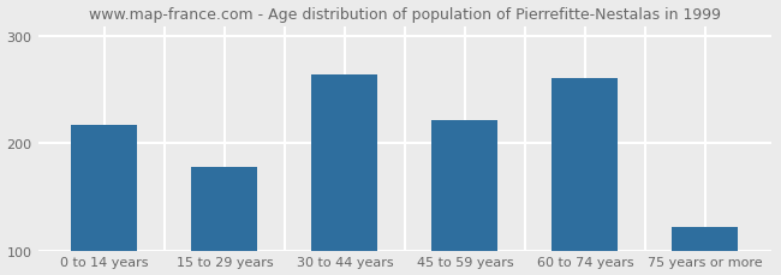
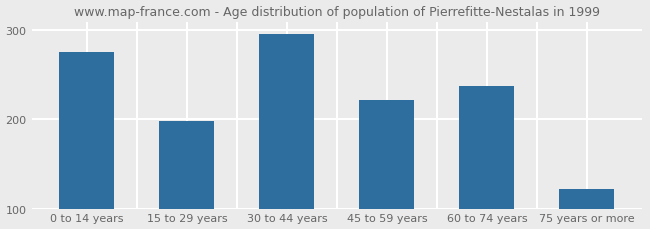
0 to 14 years: 217 -> 276
15 to 29 years: 178 -> 198
30 to 44 years: 265 -> 296
60 to 74 years: 261 -> 238
